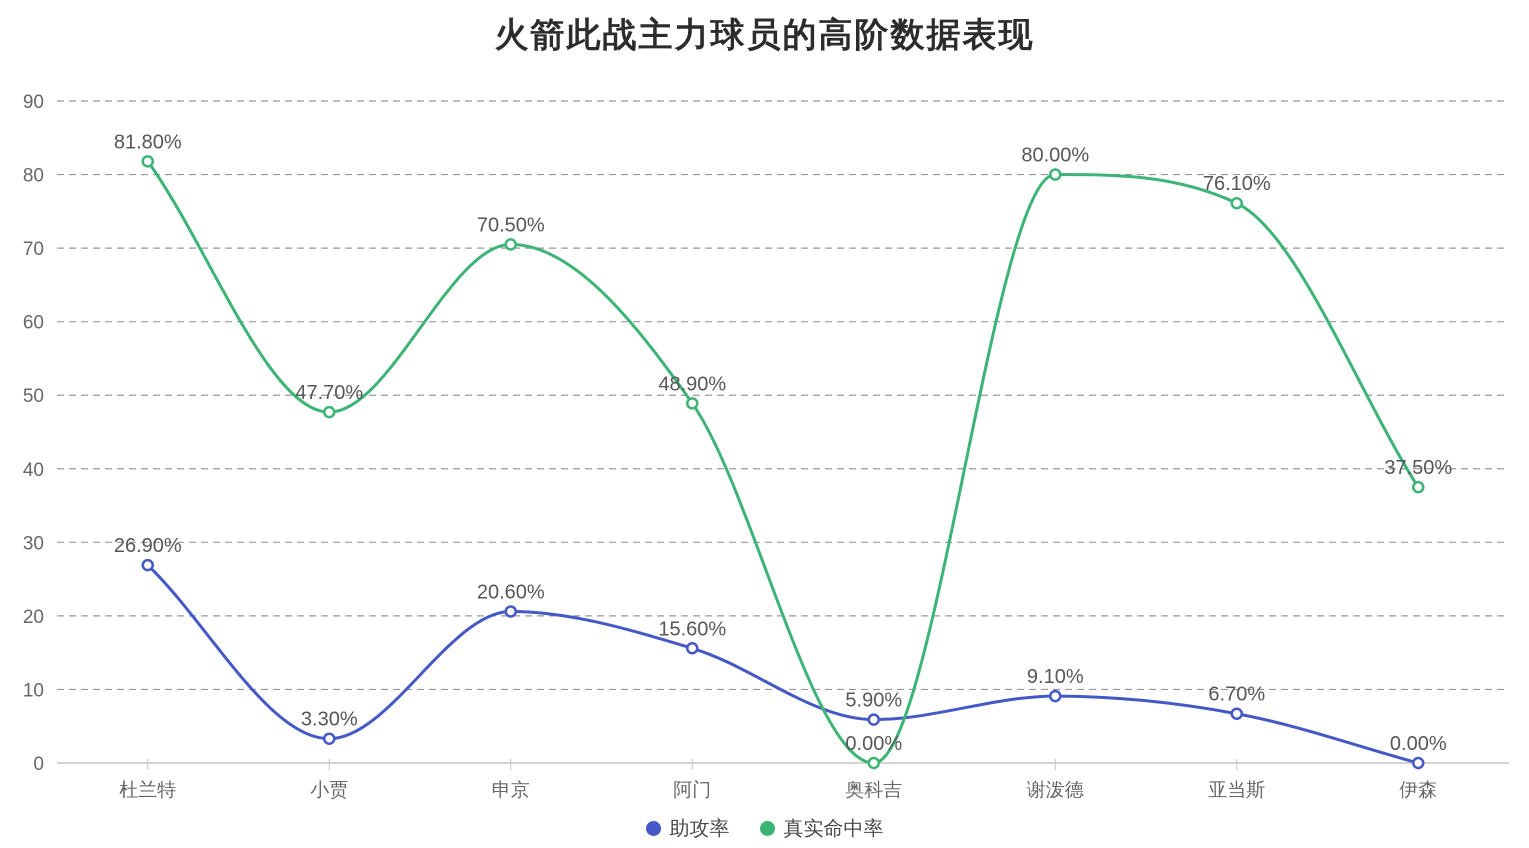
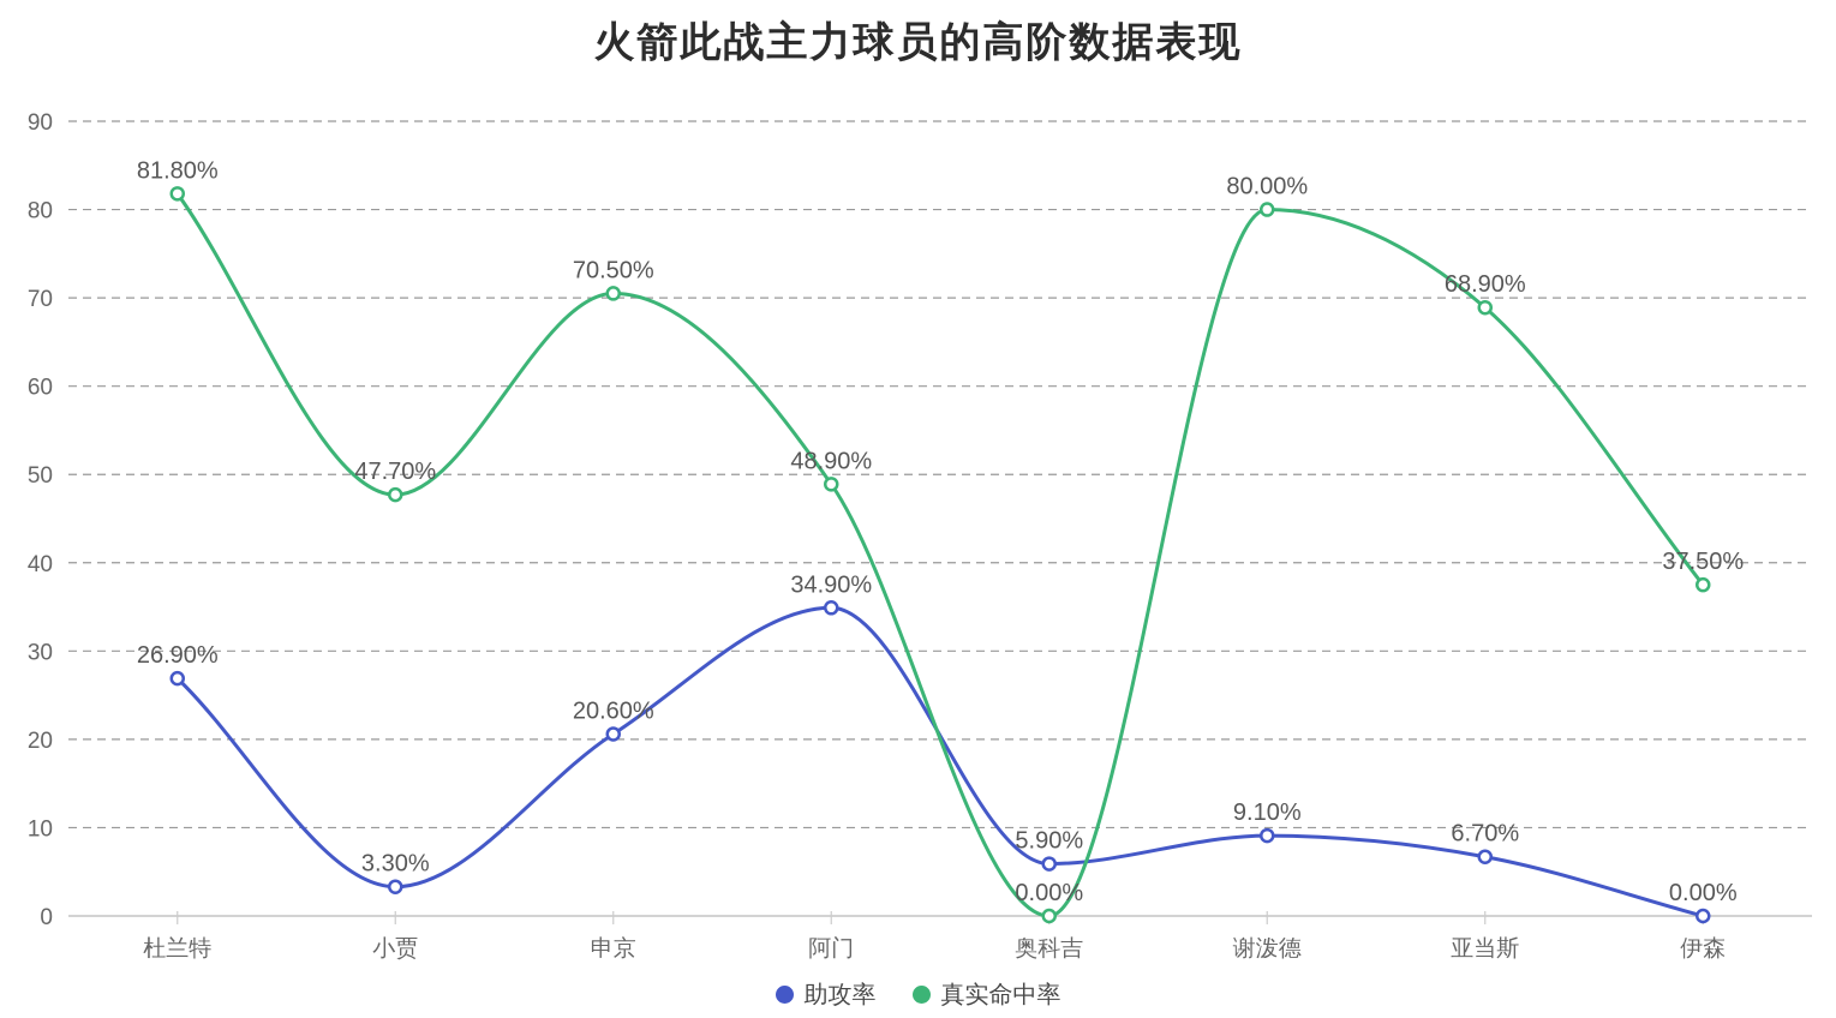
助攻率/阿门: 15.60% -> 34.90%
真实命中率/亚当斯: 76.10% -> 68.90%
